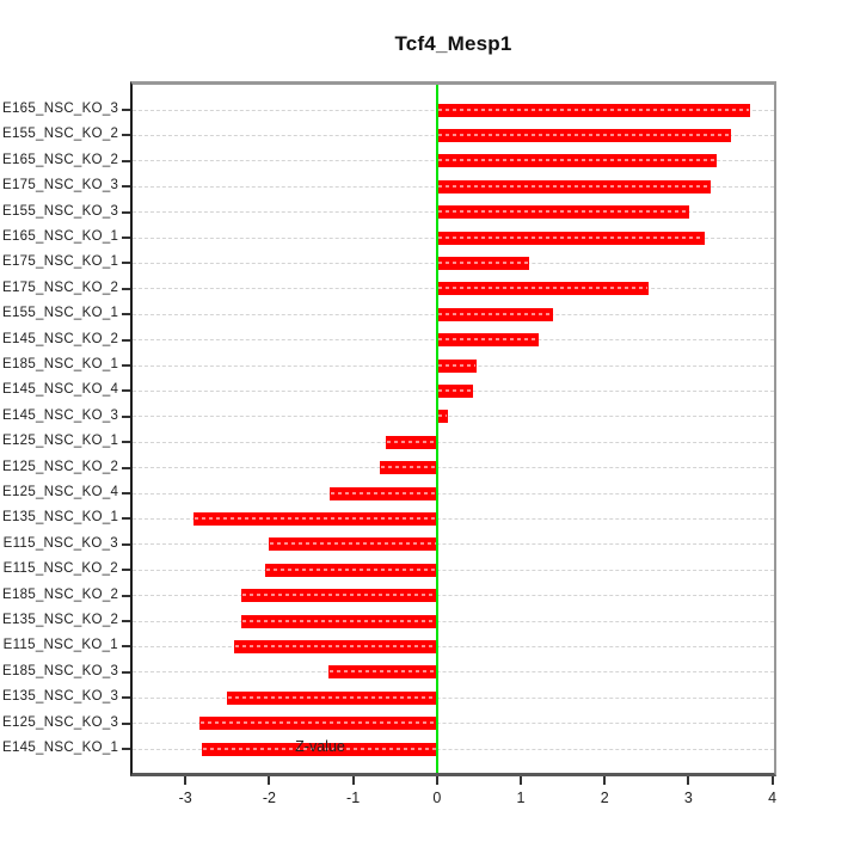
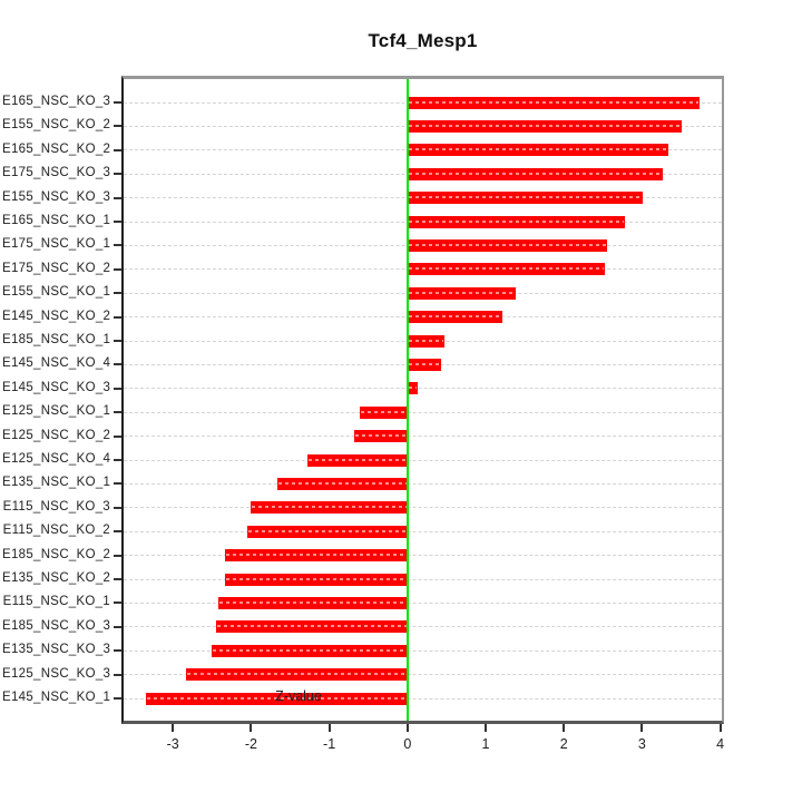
E165_NSC_KO_1: 3.2 -> 2.8
E175_NSC_KO_1: 1.1 -> 2.6
E135_NSC_KO_1: -2.9 -> -1.7
E185_NSC_KO_3: -1.3 -> -2.5
E145_NSC_KO_1: -2.8 -> -3.4
